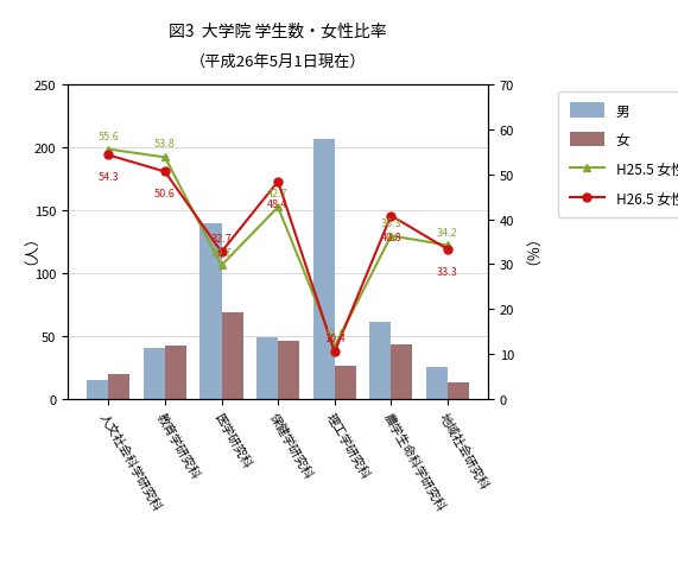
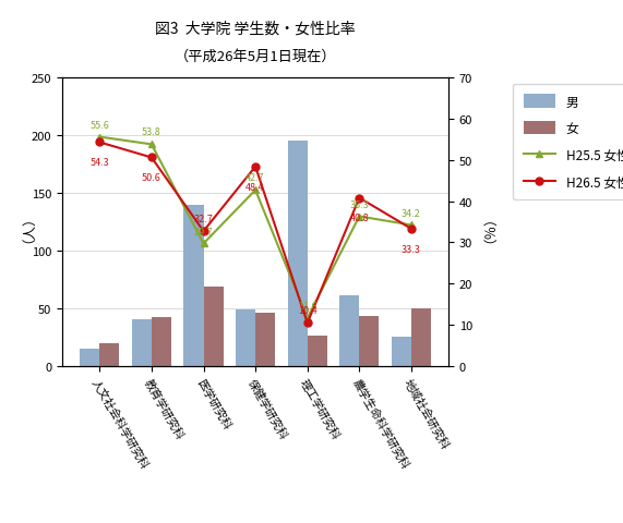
男/理工学研究科: 207 -> 195
女/地域社会研究科: 13 -> 50
